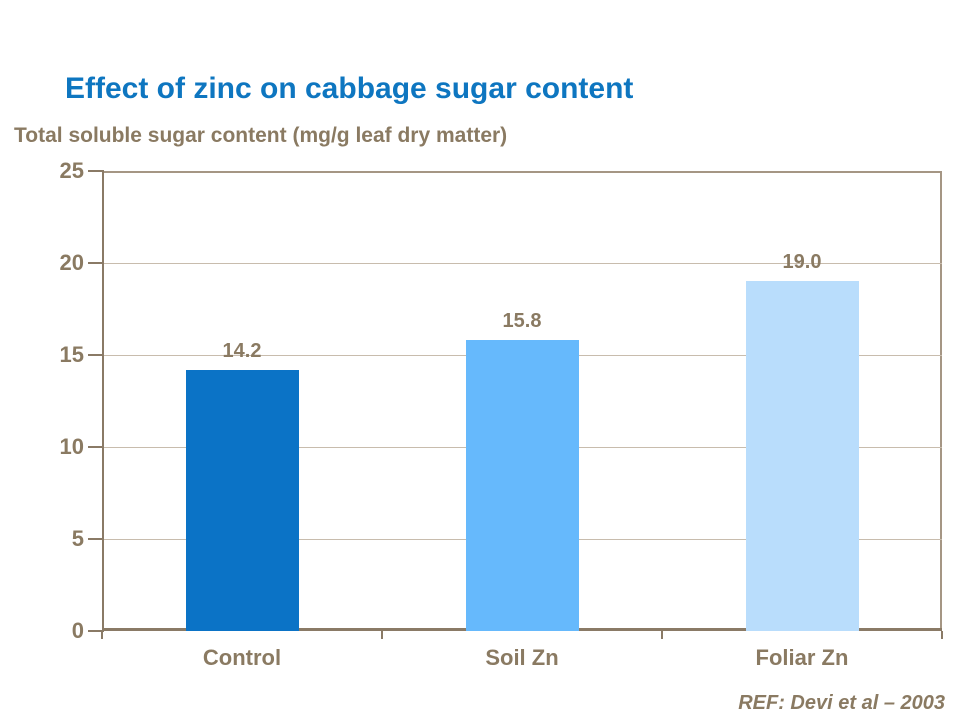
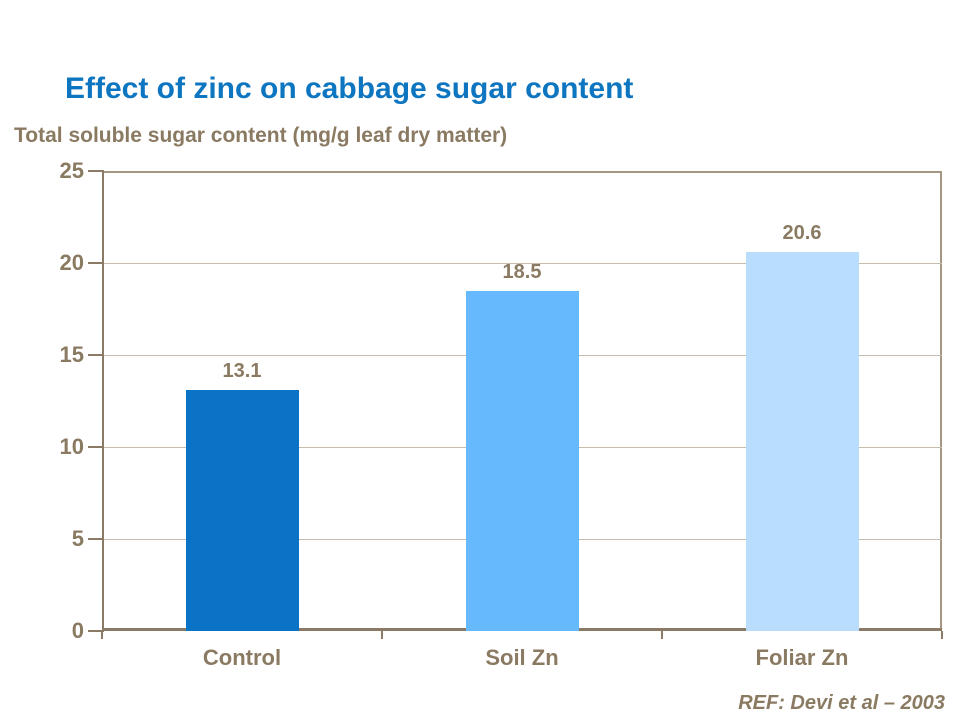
Control: 14.2 -> 13.1
Soil Zn: 15.8 -> 18.5
Foliar Zn: 19.0 -> 20.6
